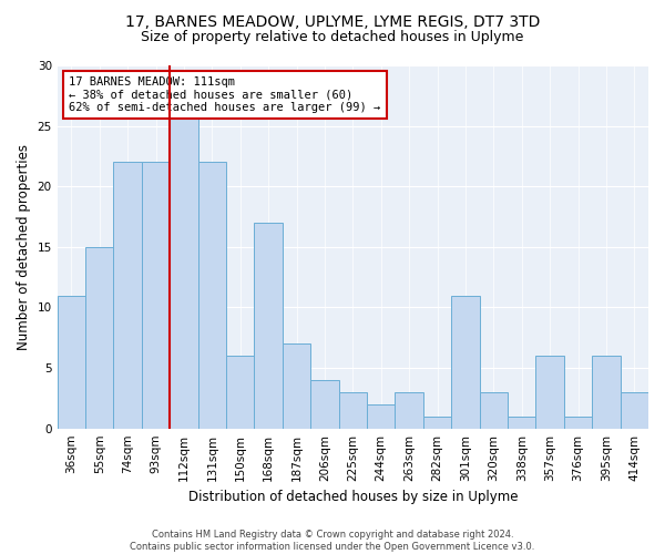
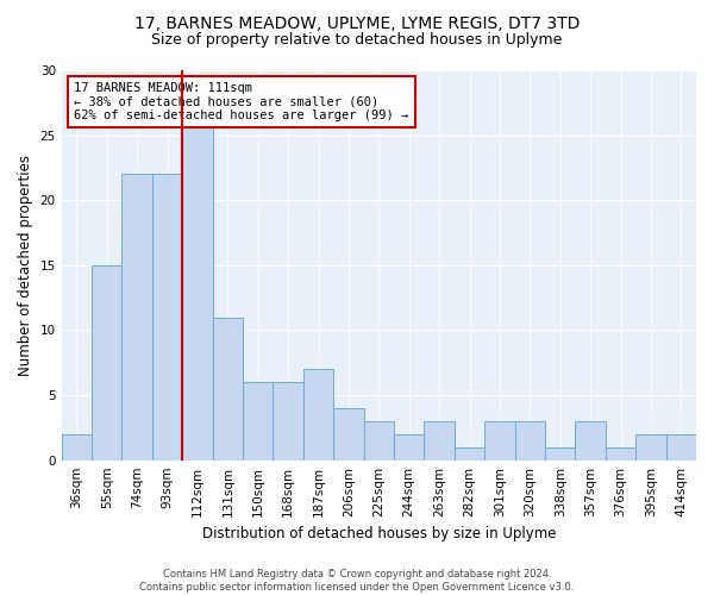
36sqm: 11 -> 2
131sqm: 22 -> 11
168sqm: 17 -> 6
301sqm: 11 -> 3
357sqm: 6 -> 3
395sqm: 6 -> 2
414sqm: 3 -> 2
